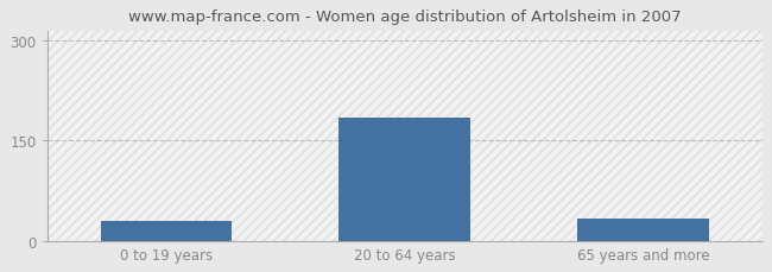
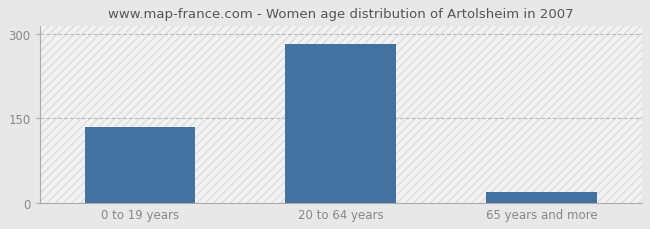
0 to 19 years: 30 -> 135
20 to 64 years: 184 -> 283
65 years and more: 34 -> 20
